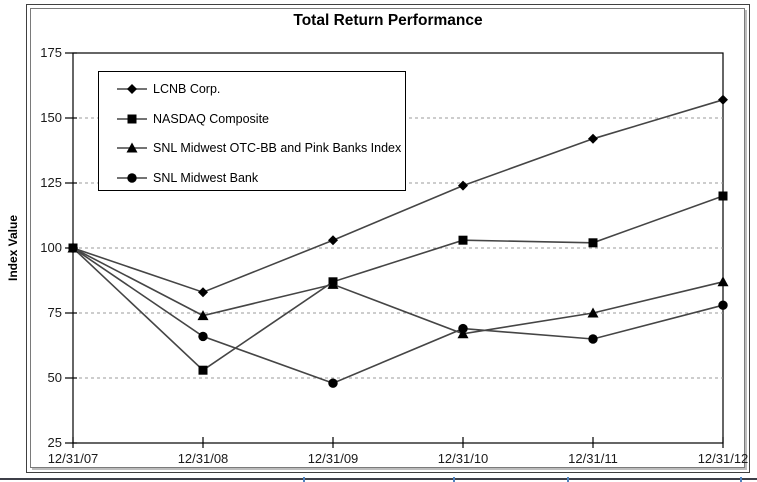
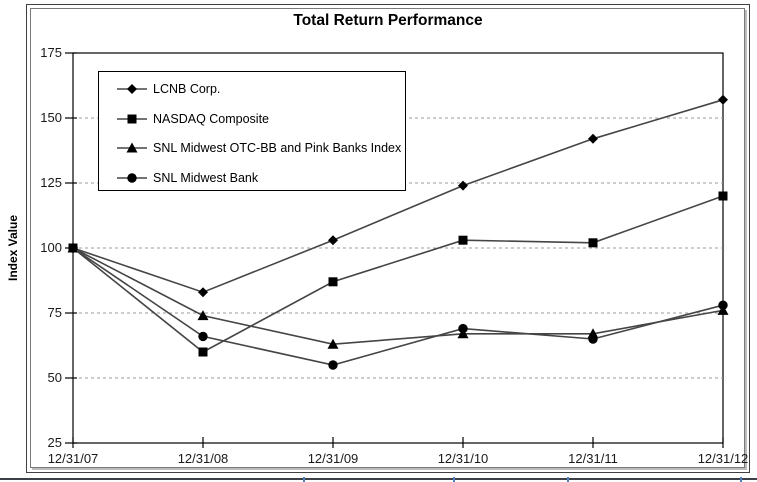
NASDAQ Composite/12/31/08: 53 -> 60
SNL Midwest OTC-BB and Pink Banks Index/12/31/09: 86 -> 63
SNL Midwest Bank/12/31/09: 48 -> 55
SNL Midwest OTC-BB and Pink Banks Index/12/31/11: 75 -> 67
SNL Midwest OTC-BB and Pink Banks Index/12/31/12: 87 -> 76
